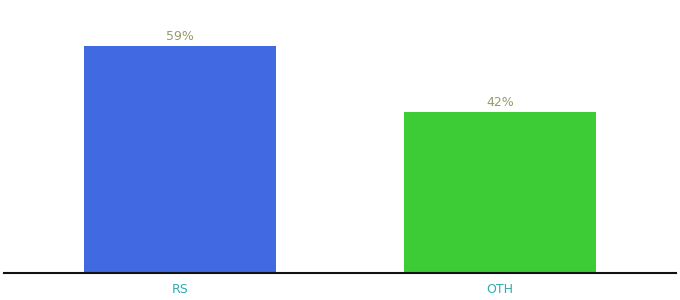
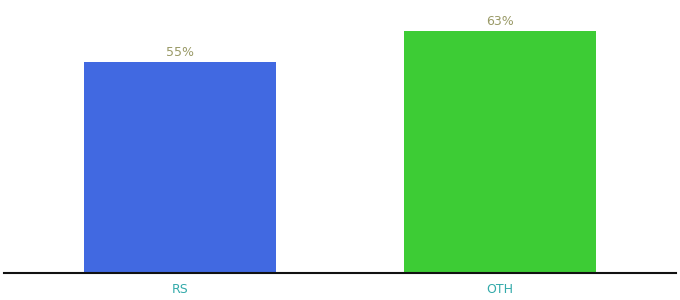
RS: 59% -> 55%
OTH: 42% -> 63%
